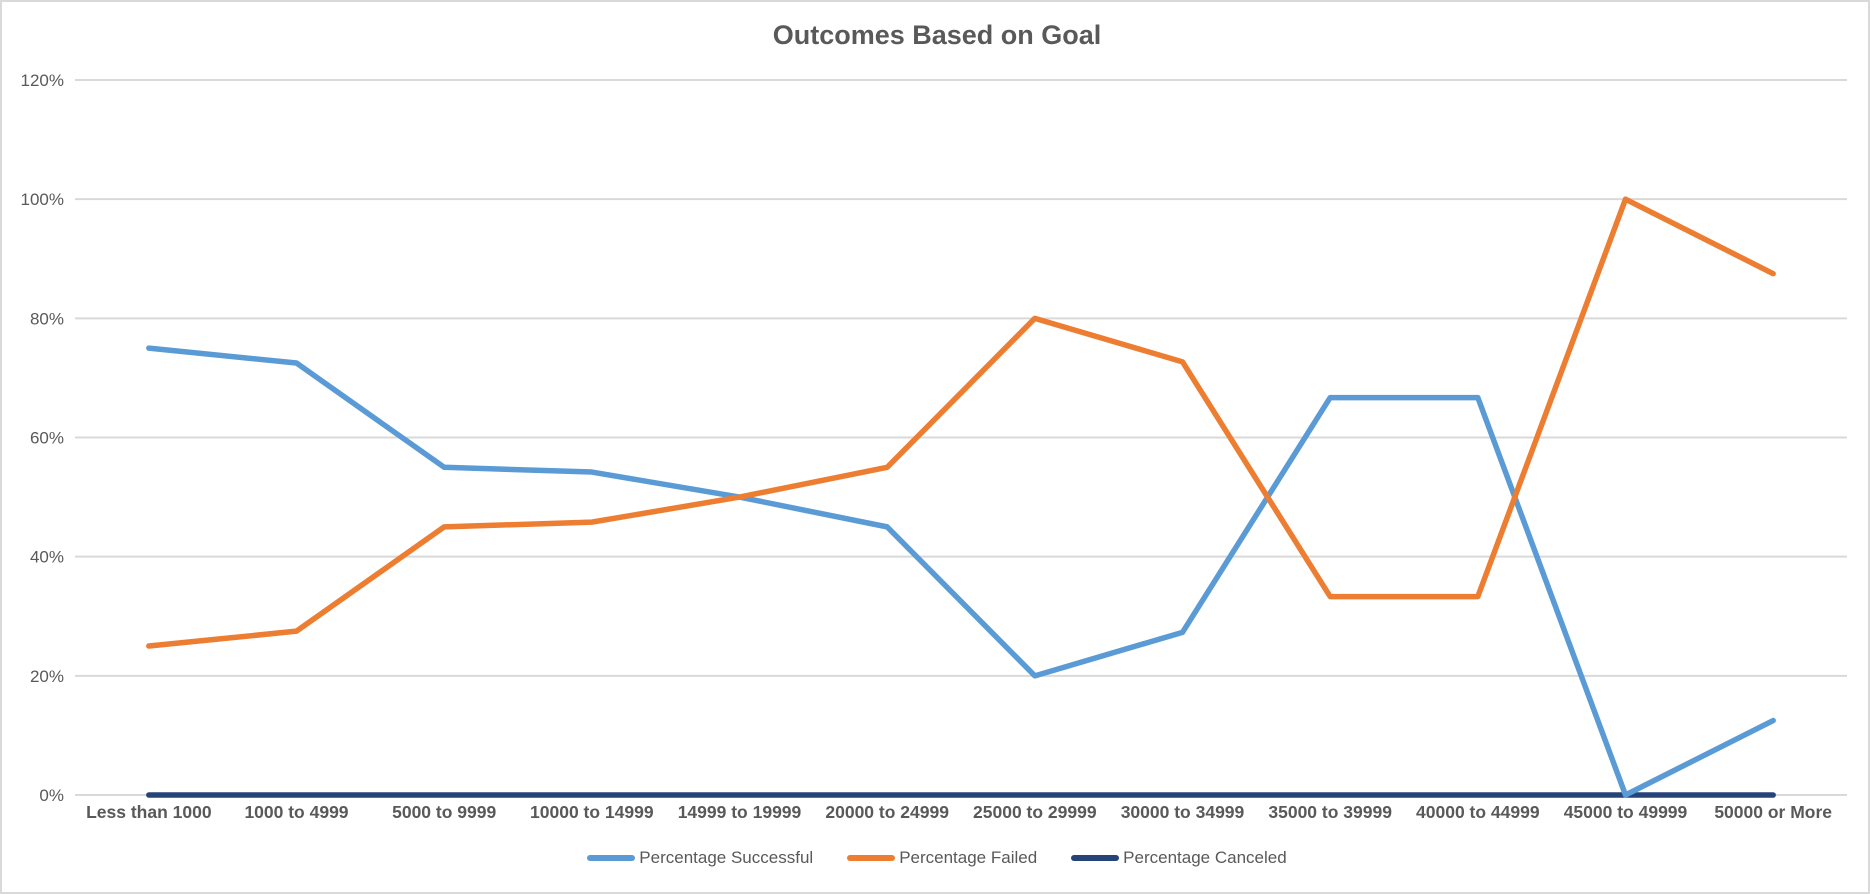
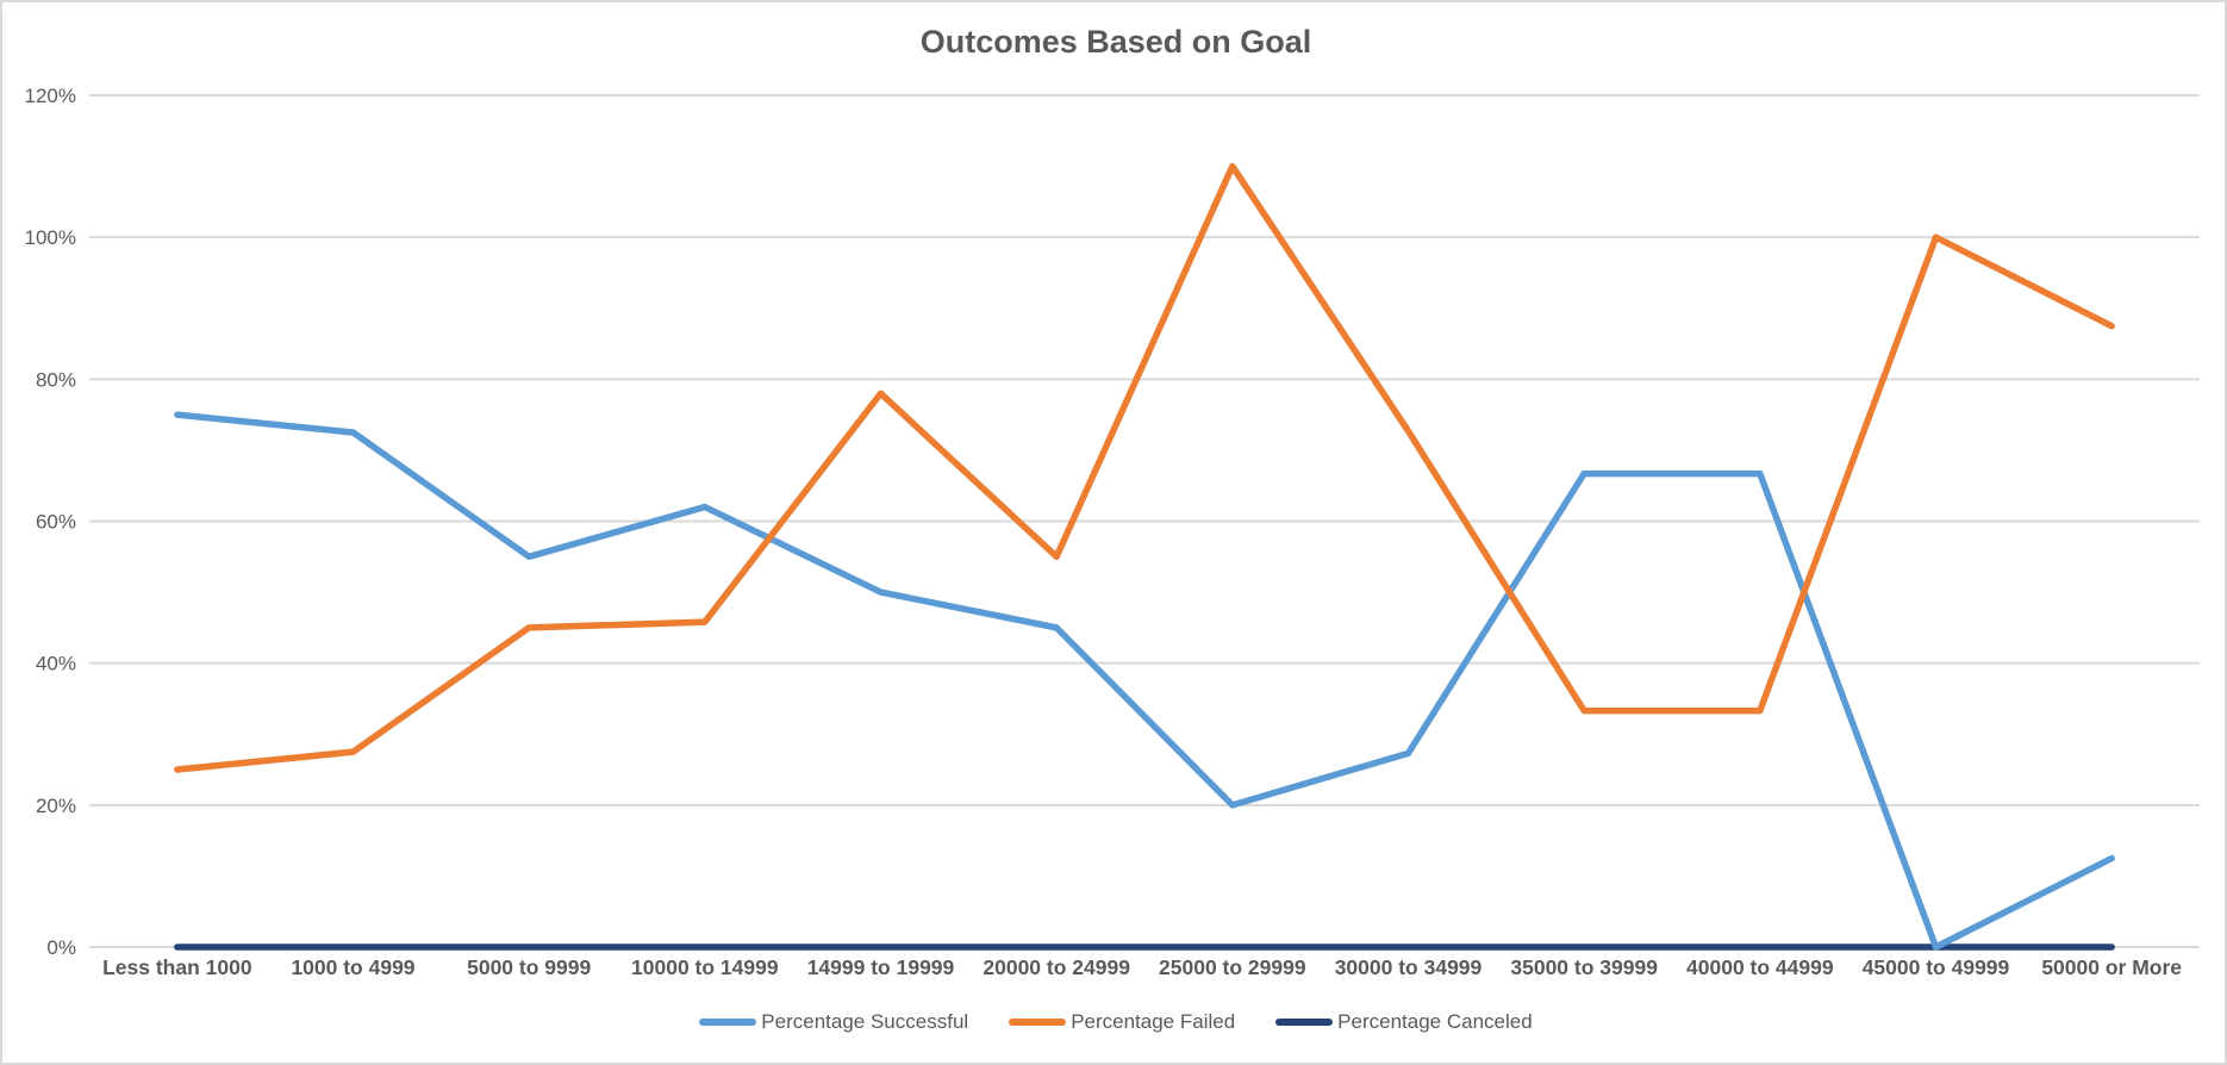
Percentage Successful/10000 to 14999: 54% -> 62%
Percentage Failed/14999 to 19999: 50% -> 78%
Percentage Failed/25000 to 29999: 80% -> 110%
